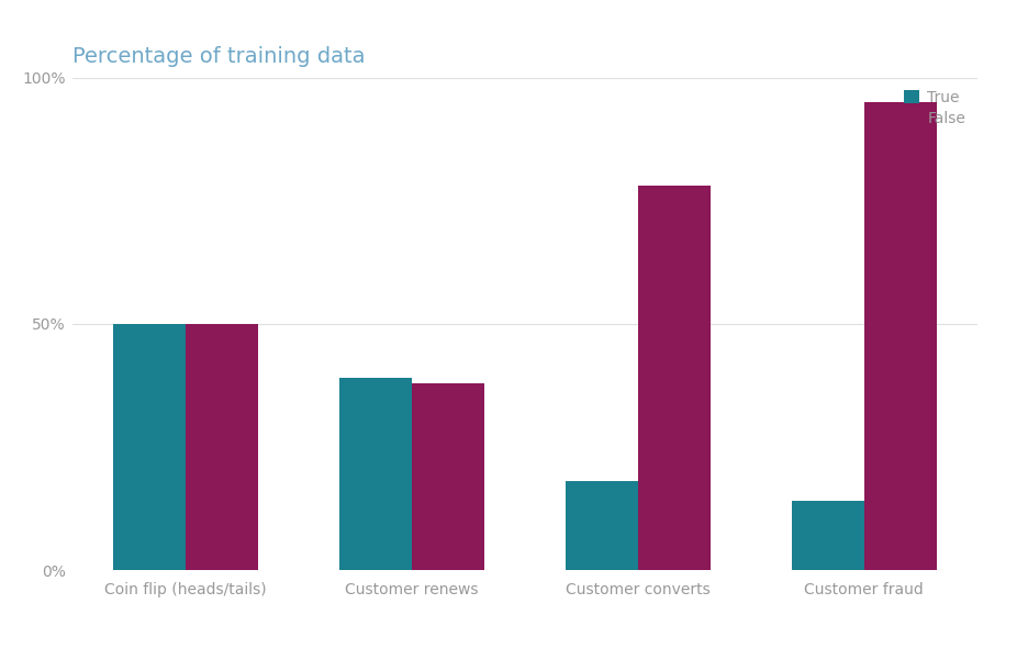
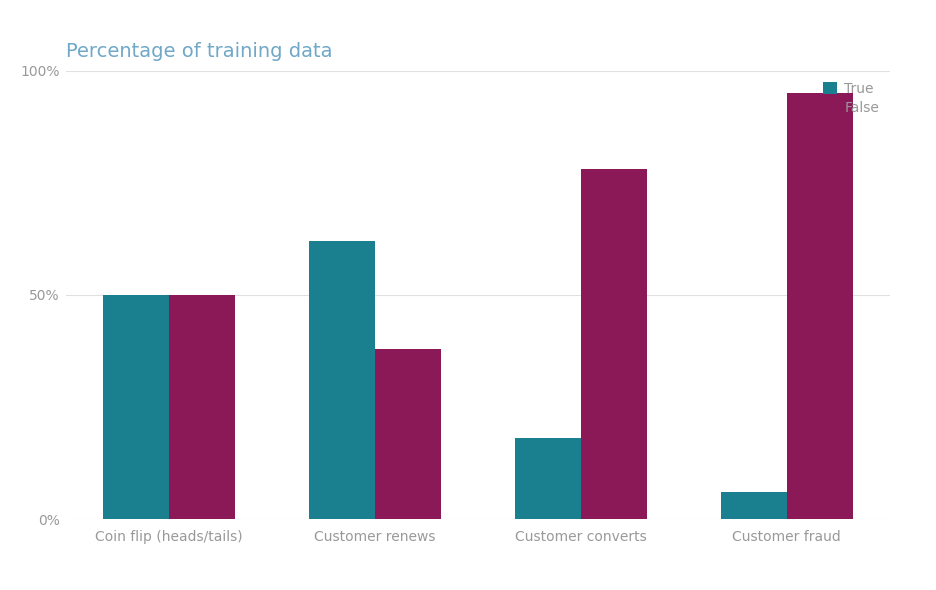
True/Customer renews: 39% -> 62%
True/Customer fraud: 14% -> 6%
